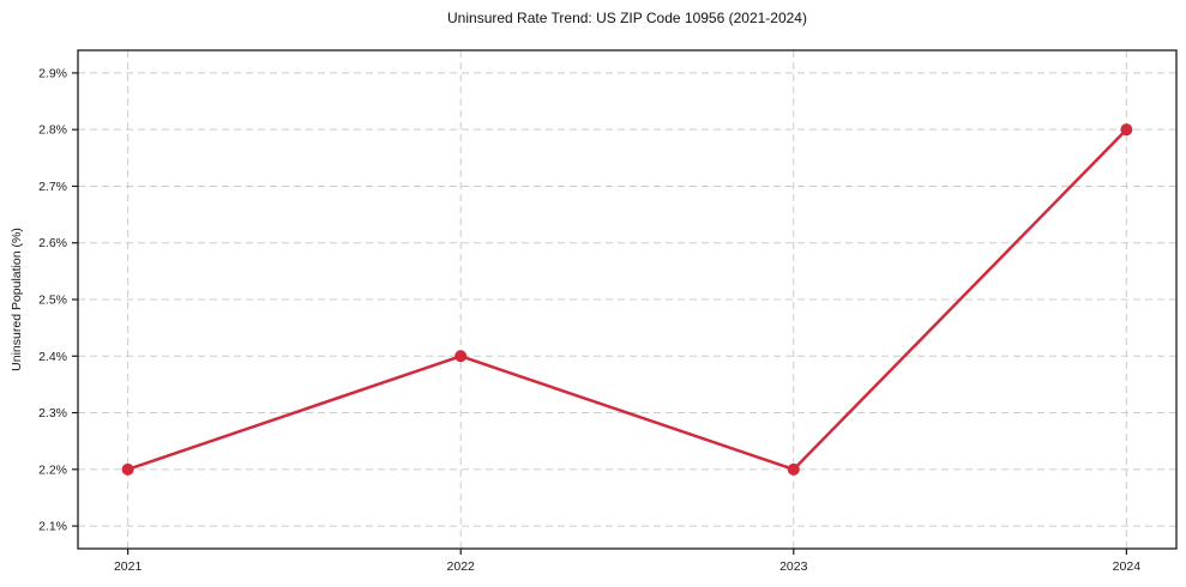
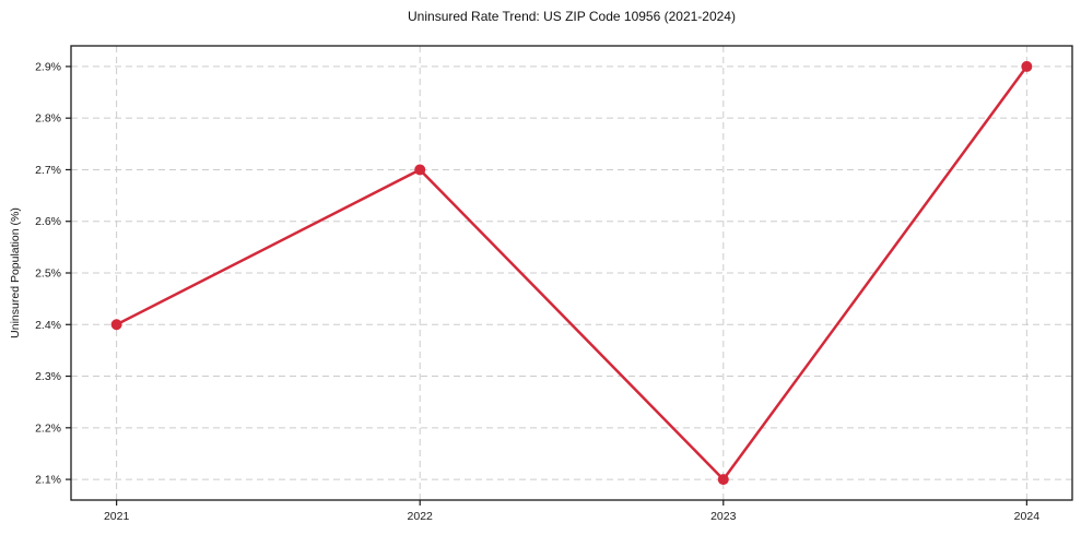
2021: 2.2% -> 2.4%
2022: 2.4% -> 2.7%
2023: 2.2% -> 2.1%
2024: 2.8% -> 2.9%
